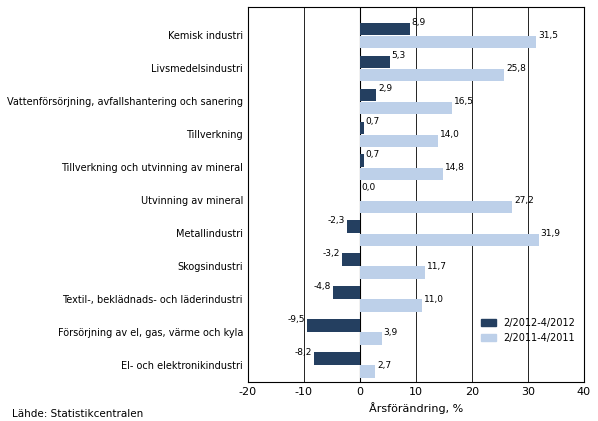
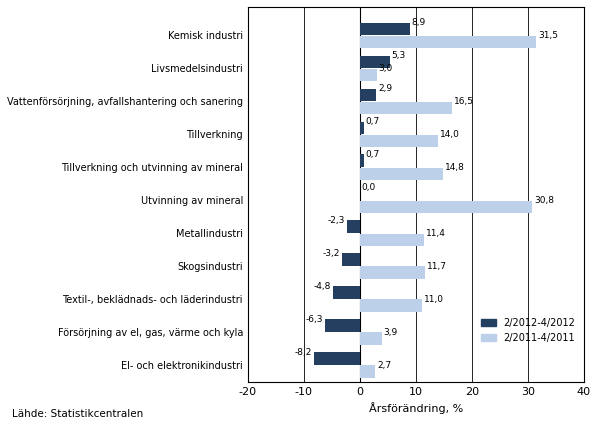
2/2011-4/2011/Livsmedelsindustri: 25,8 -> 3,0
2/2011-4/2011/Utvinning av mineral: 27,2 -> 30,8
2/2011-4/2011/Metallindustri: 31,9 -> 11,4
2/2012-4/2012/Försörjning av el, gas, värme och kyla: -9,5 -> -6,3
